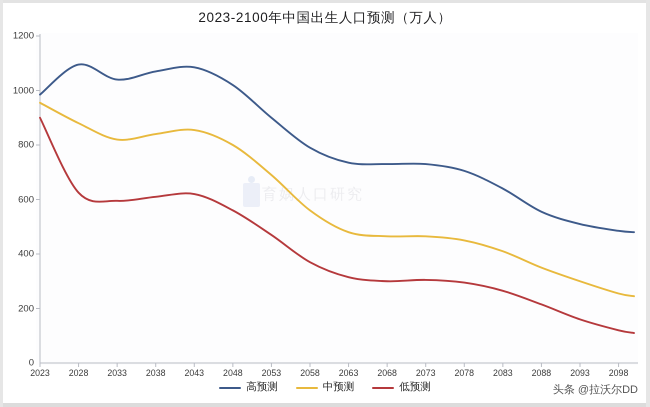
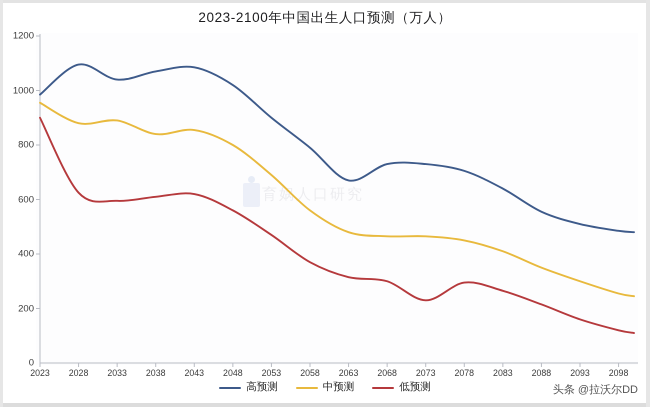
中预测/2033: 820 -> 890
高预测/2063: 740 -> 670
低预测/2073: 300 -> 230
